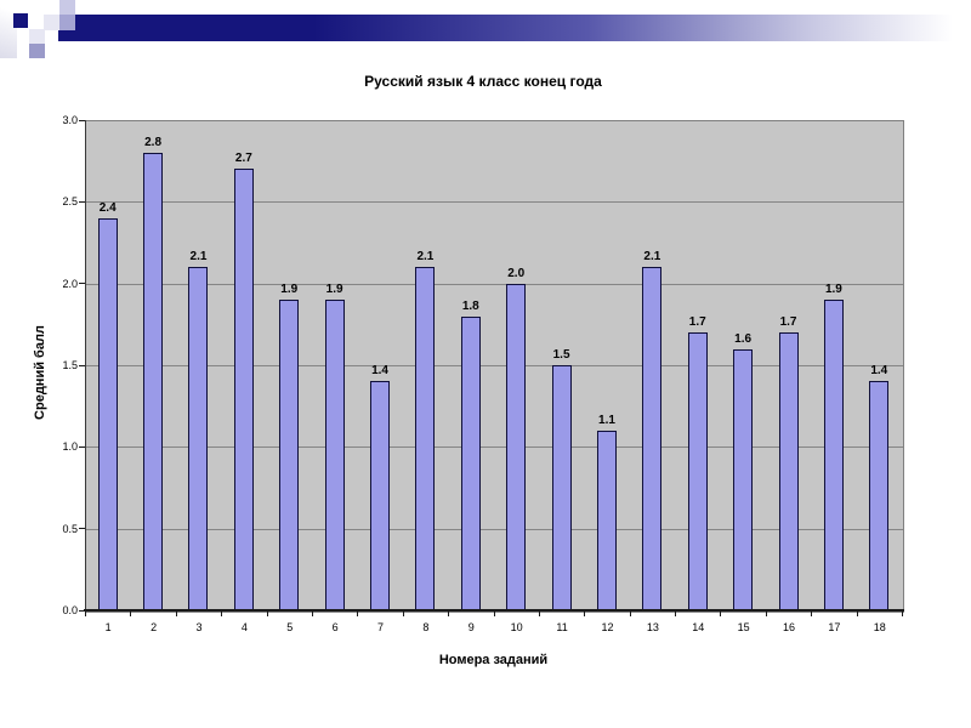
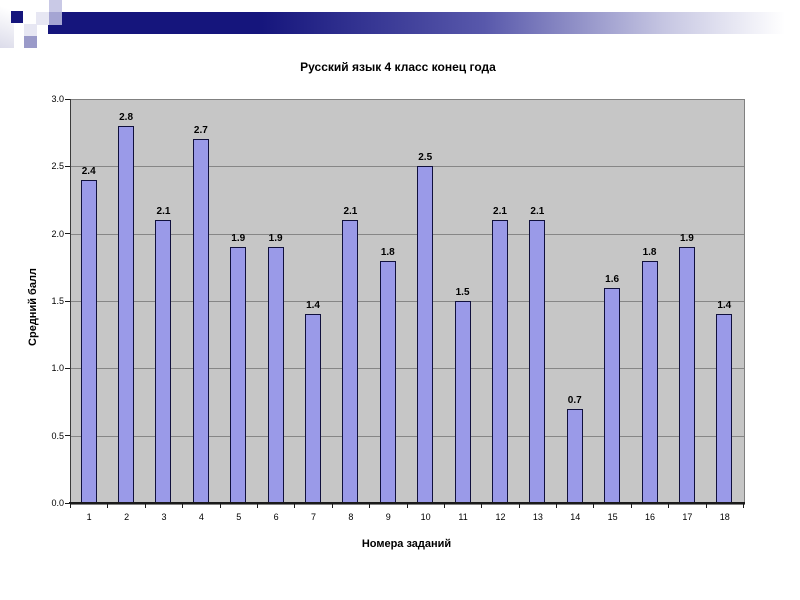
10: 2.0 -> 2.5
12: 1.1 -> 2.1
14: 1.7 -> 0.7
16: 1.7 -> 1.8
